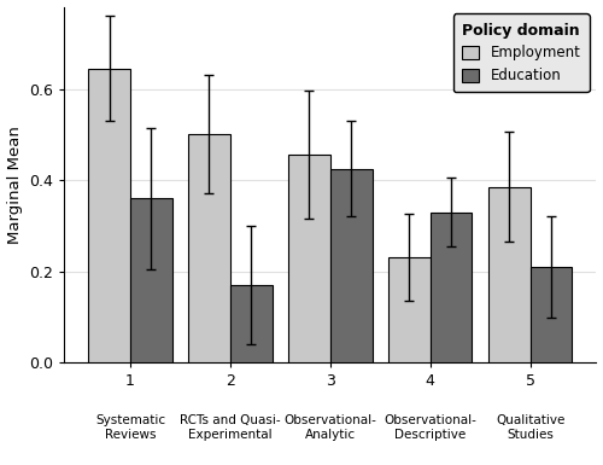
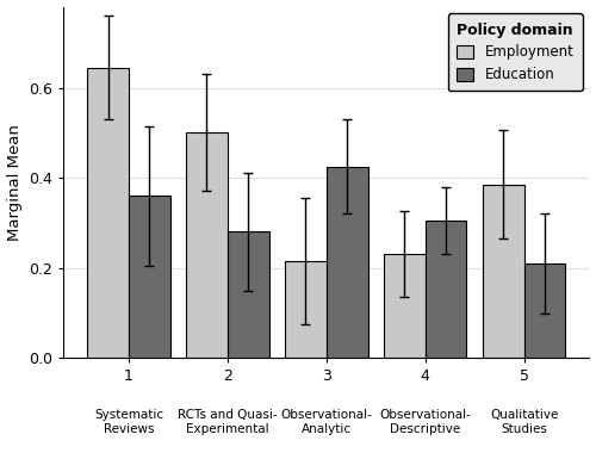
Education/2: 0.170 -> 0.280
Employment/3: 0.455 -> 0.215
Education/4: 0.330 -> 0.305
